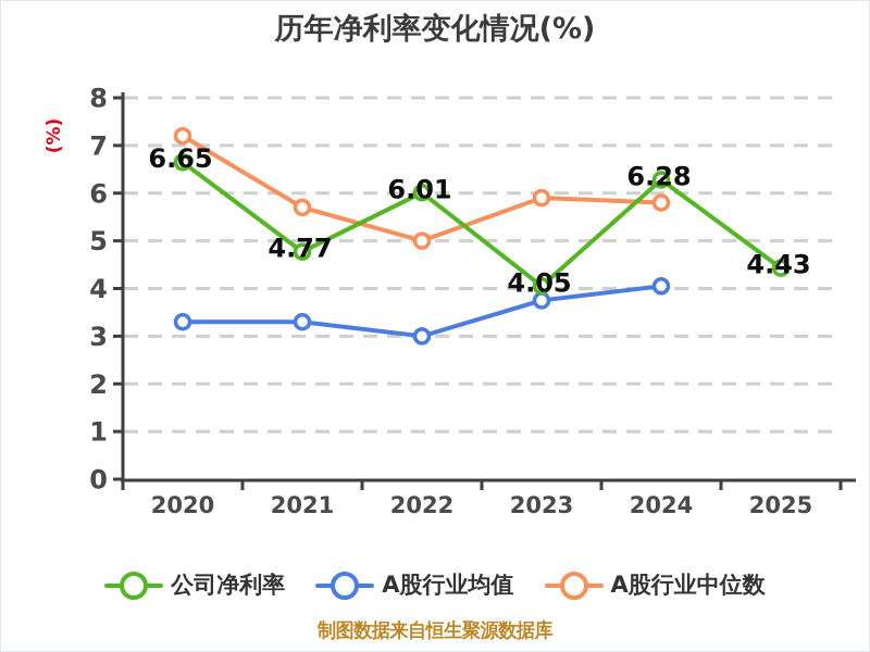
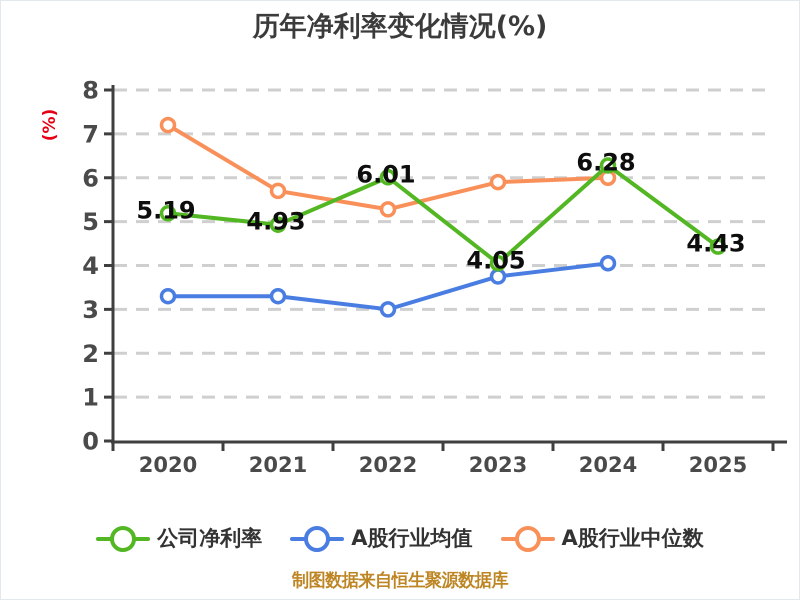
公司净利率/2020: 6.65 -> 5.19
公司净利率/2021: 4.77 -> 4.93
A股行业中位数/2022: 5.0 -> 5.3
A股行业中位数/2024: 5.8 -> 6.0
